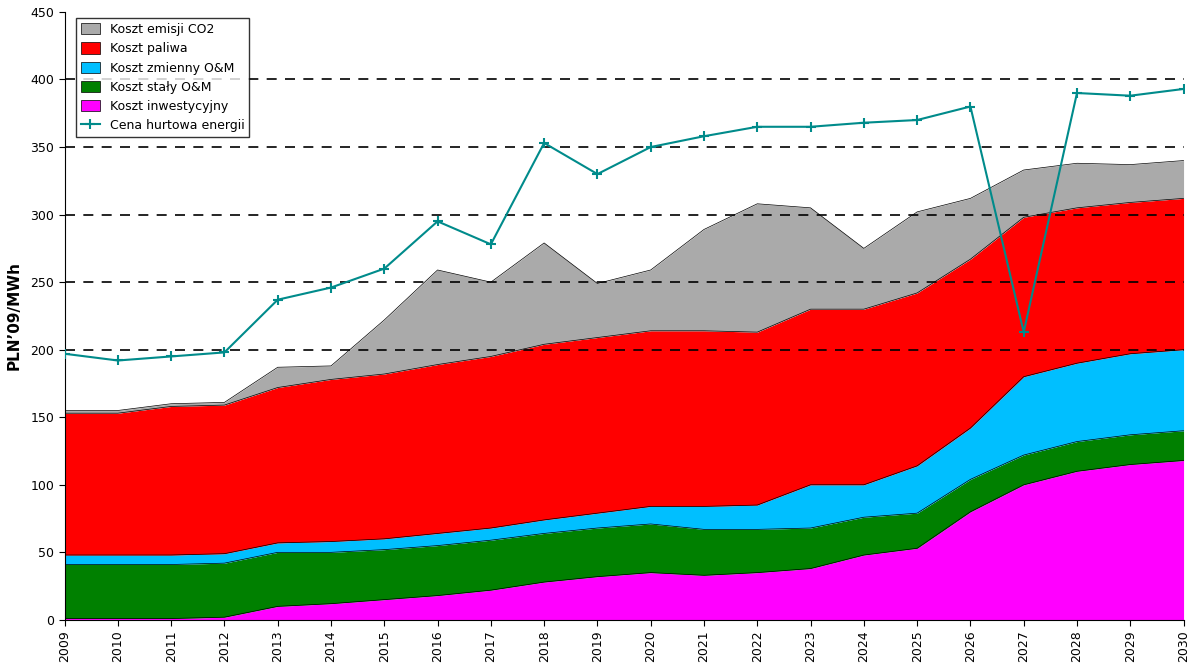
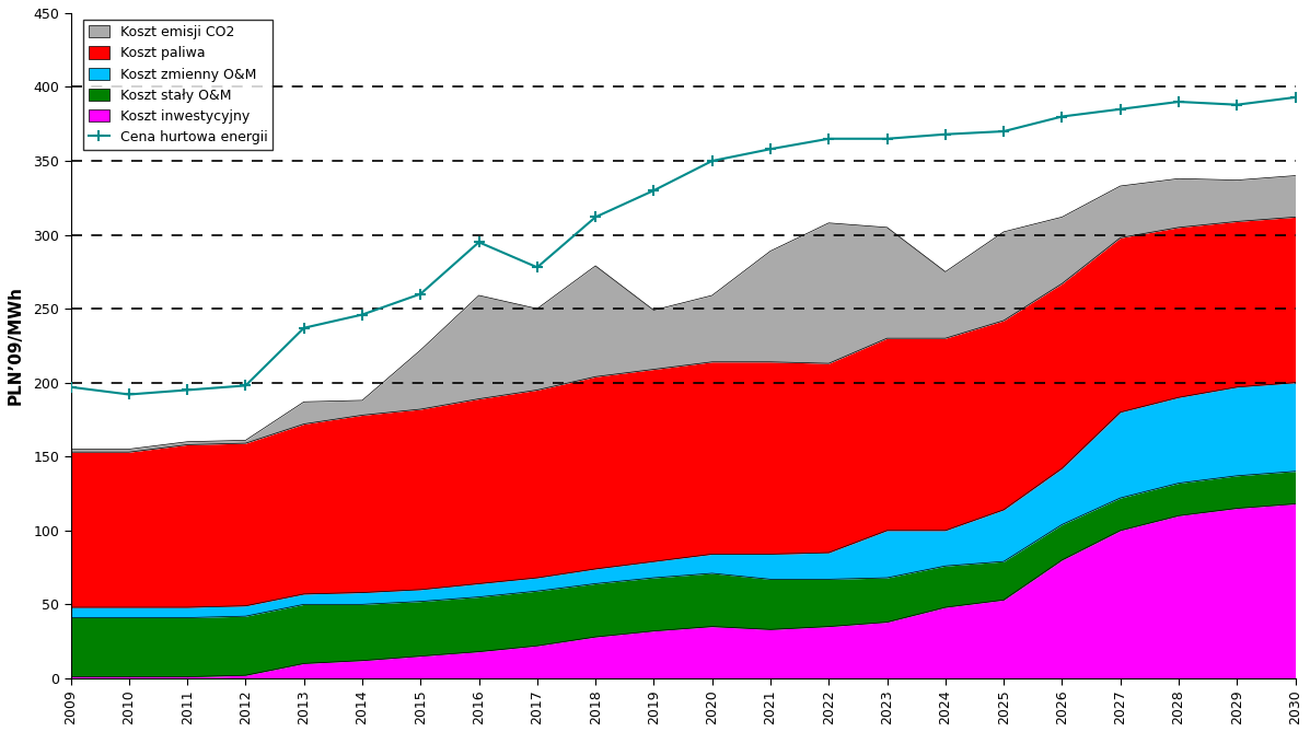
Cena hurtowa energii/2018: 353 -> 312
Cena hurtowa energii/2027: 213 -> 385
